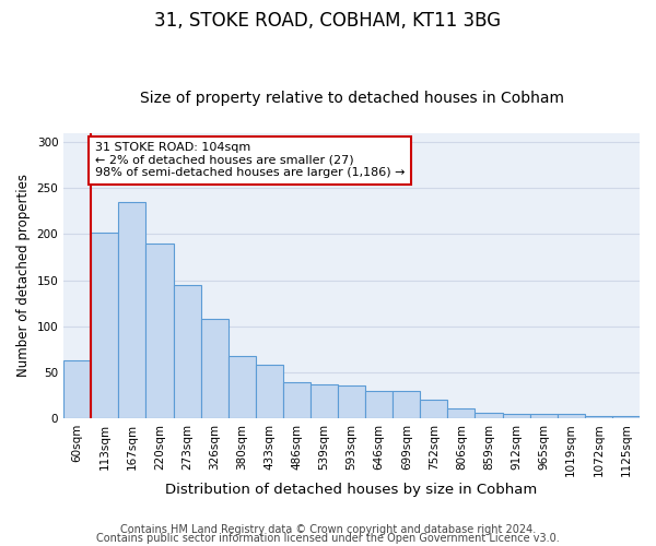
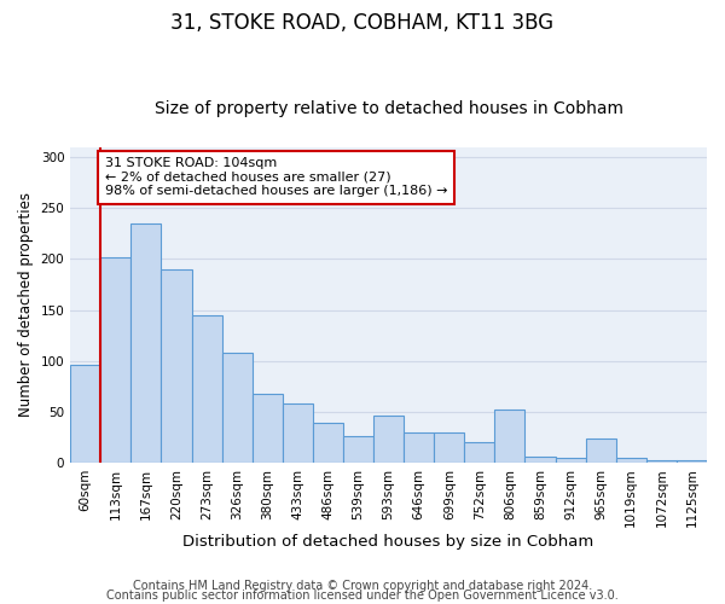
60sqm: 63 -> 96
539sqm: 37 -> 26
593sqm: 36 -> 46
806sqm: 10 -> 52
965sqm: 5 -> 24
